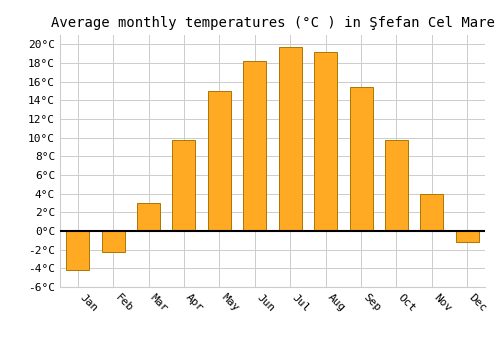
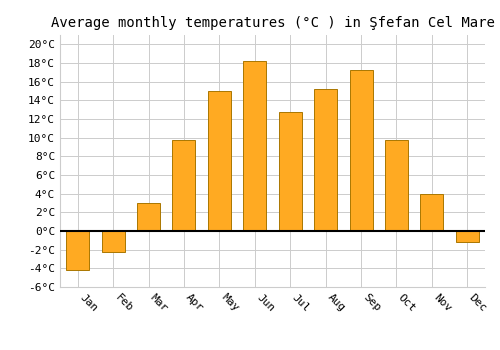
Jul: 19.7°C -> 12.8°C
Aug: 19.2°C -> 15.2°C
Sep: 15.4°C -> 17.2°C
